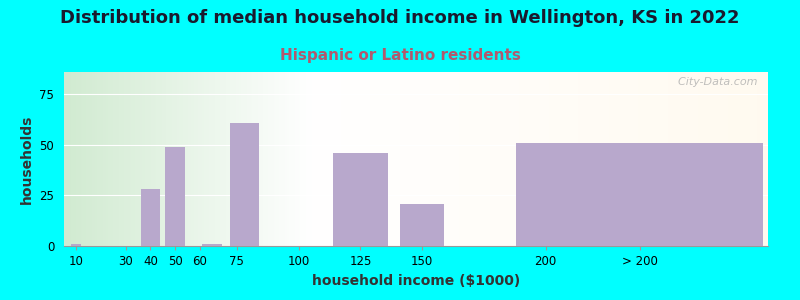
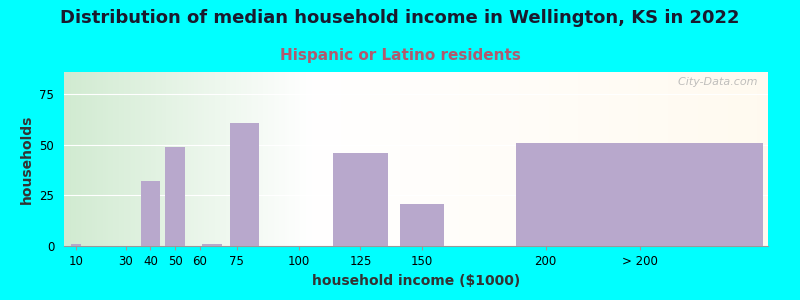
40: 28 -> 32
